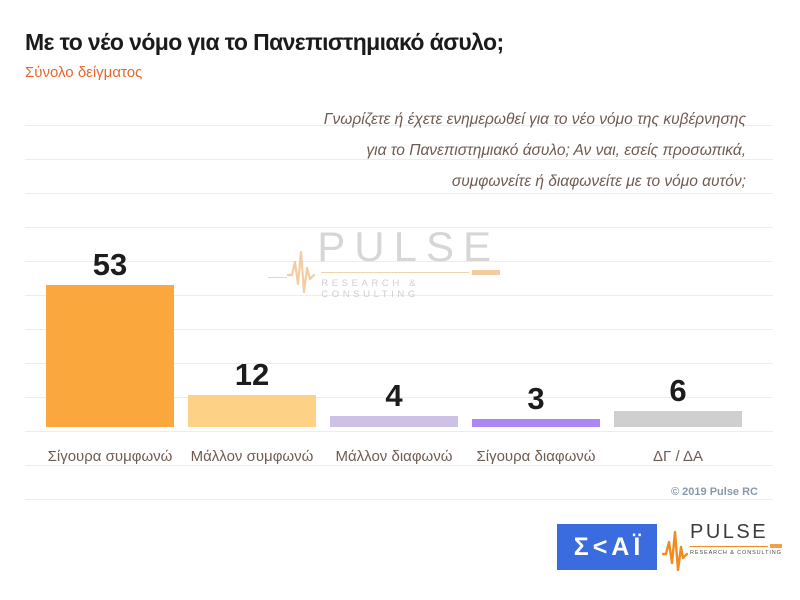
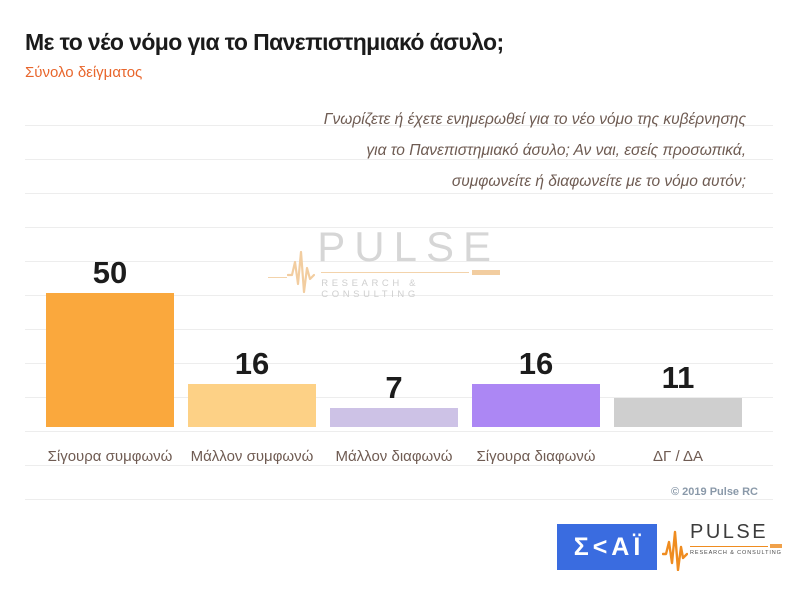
Σίγουρα συμφωνώ: 53 -> 50
Μάλλον συμφωνώ: 12 -> 16
Μάλλον διαφωνώ: 4 -> 7
Σίγουρα διαφωνώ: 3 -> 16
ΔΓ / ΔΑ: 6 -> 11
